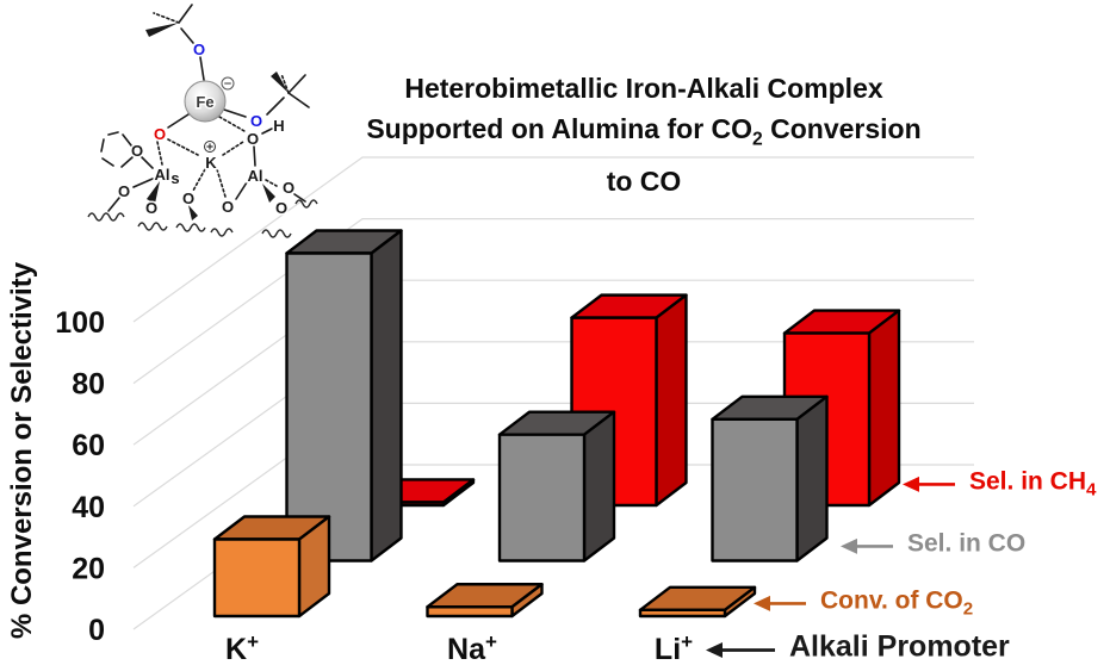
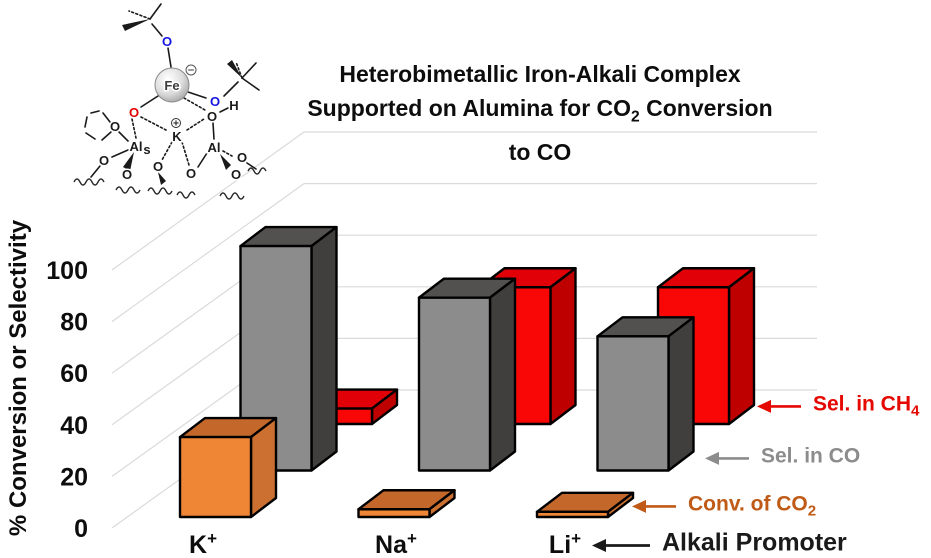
Conv. of CO2/K+: 25 -> 31
Sel. in CO/K+: 100 -> 87
Sel. in CH4/K+: 1 -> 6
Sel. in CO/Na+: 41 -> 67
Sel. in CH4/Na+: 61 -> 53
Sel. in CO/Li+: 46 -> 52
Sel. in CH4/Li+: 56 -> 53
